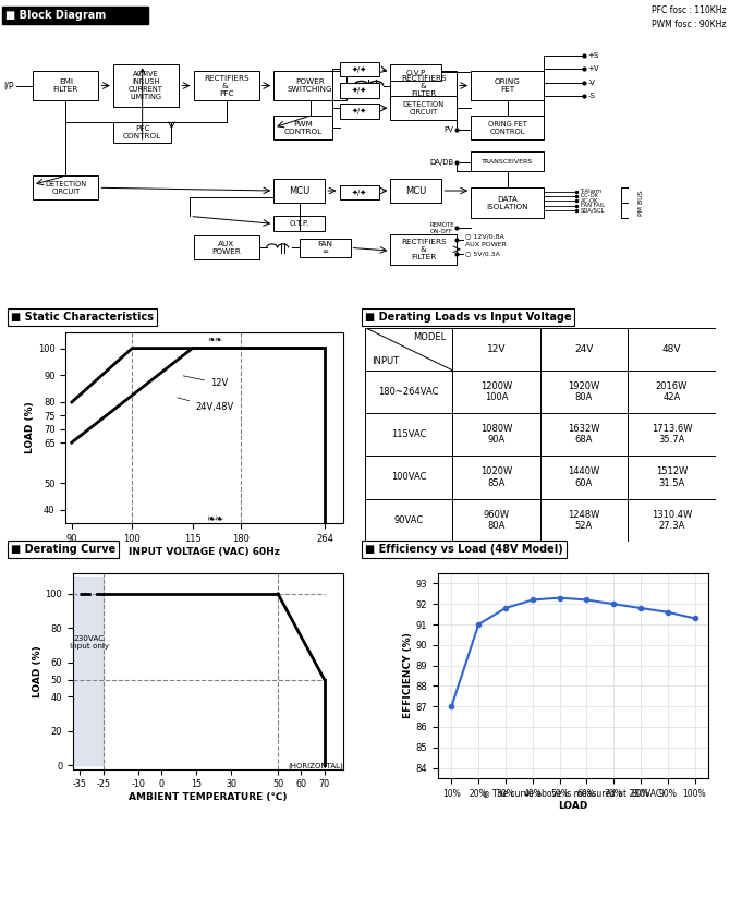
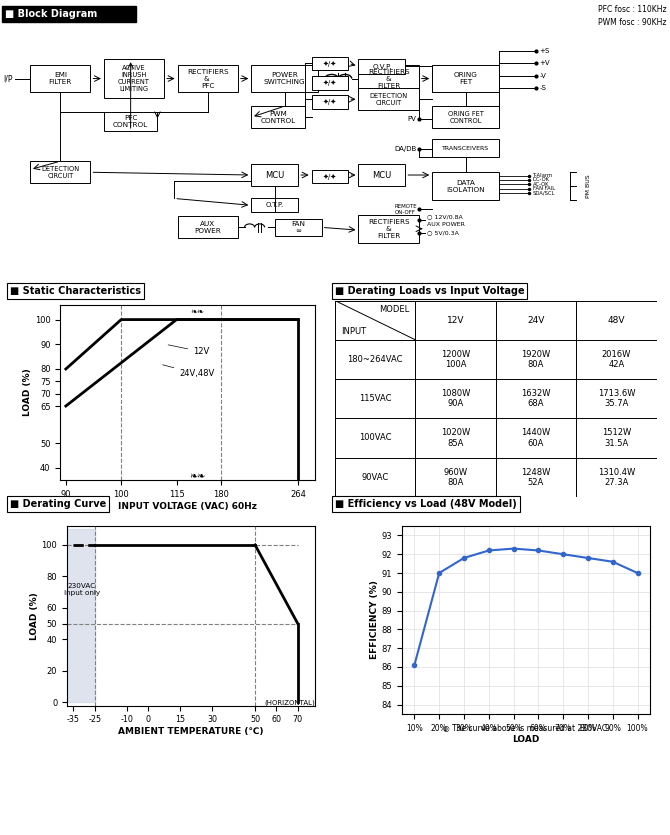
10%: 87.0 -> 86.1
100%: 91.3 -> 91.0
